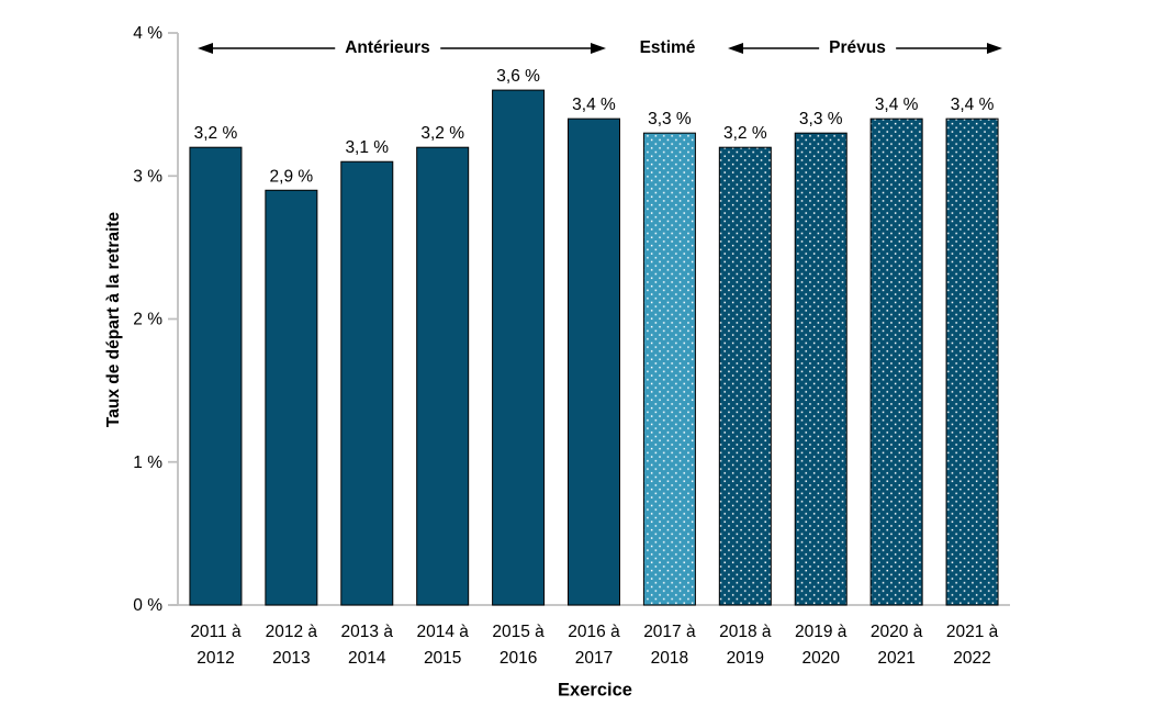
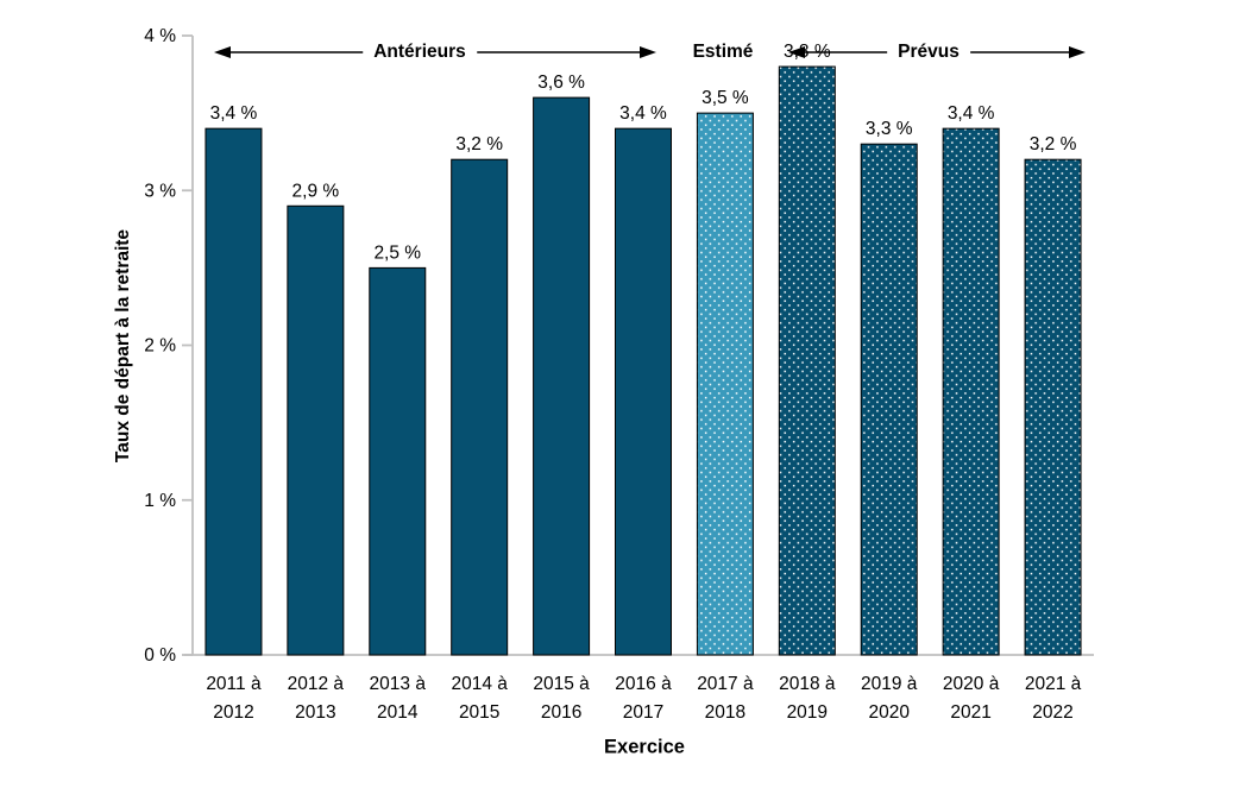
2011 à 2012: 3,2 -> 3,4
2013 à 2014: 3,1 -> 2,5
2017 à 2018: 3,3 -> 3,5
2018 à 2019: 3,2 -> 3,8
2021 à 2022: 3,4 -> 3,2
